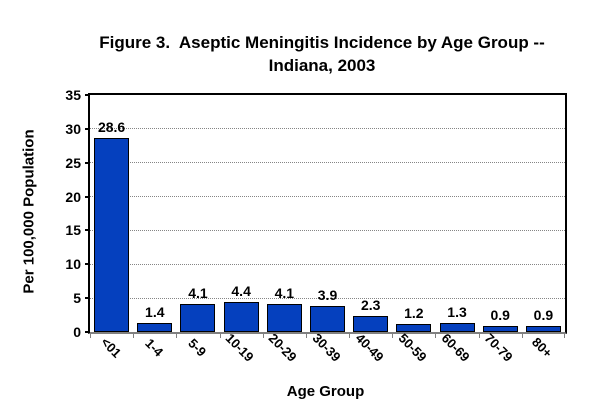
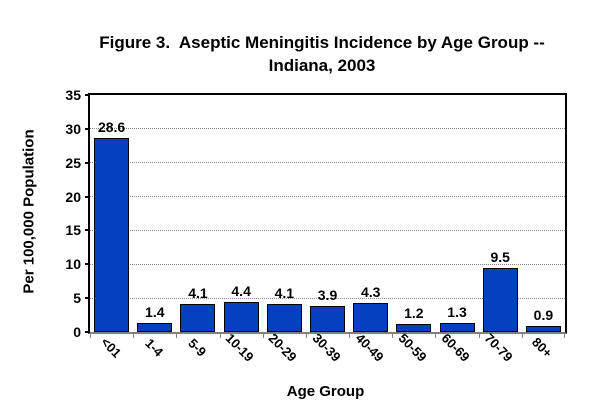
40-49: 2.3 -> 4.3
70-79: 0.9 -> 9.5
